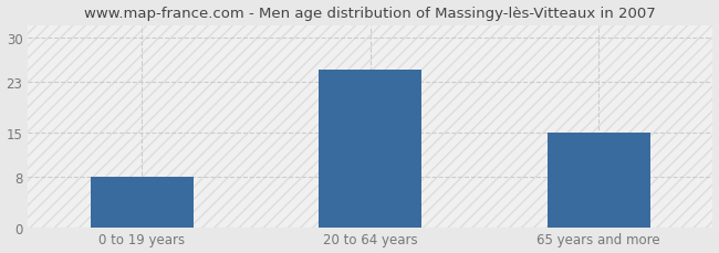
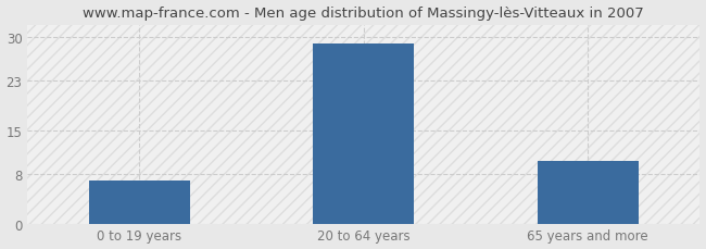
0 to 19 years: 8 -> 7
20 to 64 years: 25 -> 29
65 years and more: 15 -> 10
